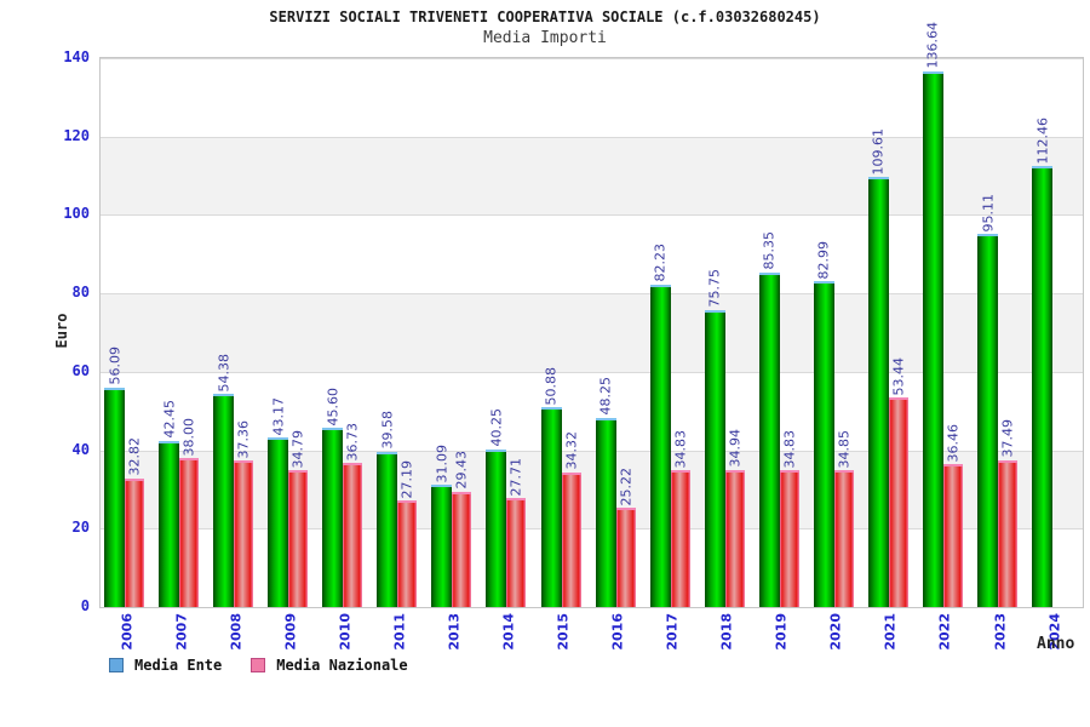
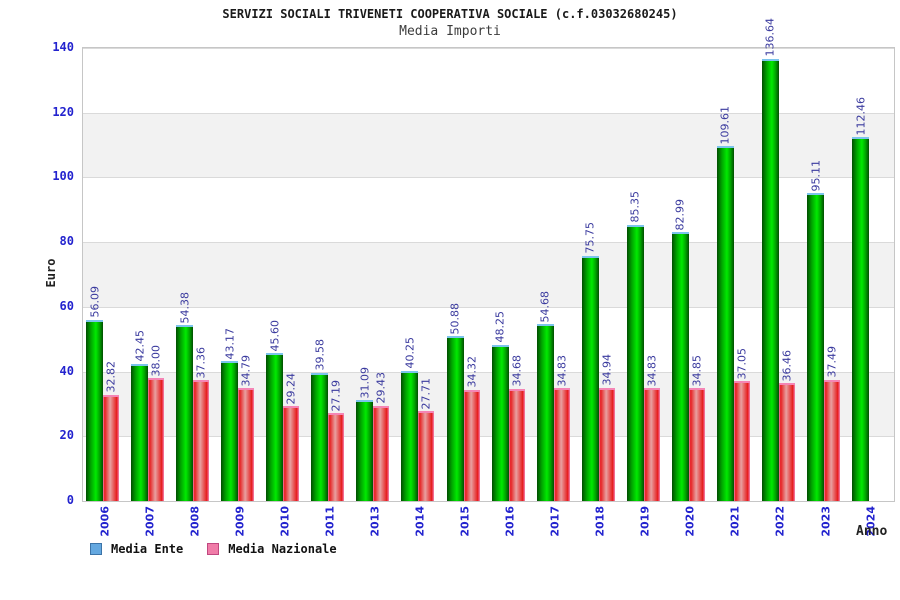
Media Nazionale/2010: 36.73 -> 29.24
Media Nazionale/2016: 25.22 -> 34.68
Media Ente/2017: 82.23 -> 54.68
Media Nazionale/2021: 53.44 -> 37.05
